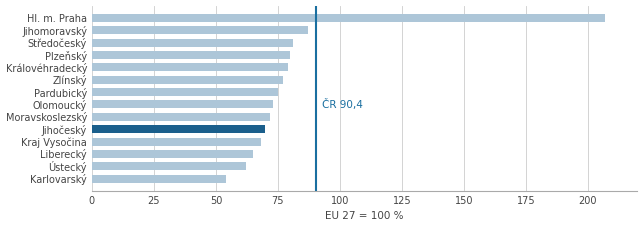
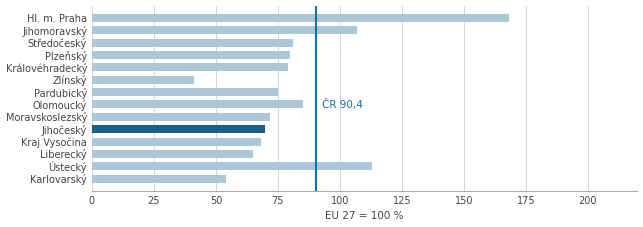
Hl. m. Praha: 207 -> 168
Jihomoravský: 87 -> 107
Zlínský: 77 -> 41
Olomoucký: 73 -> 85
Ústecký: 62 -> 113
